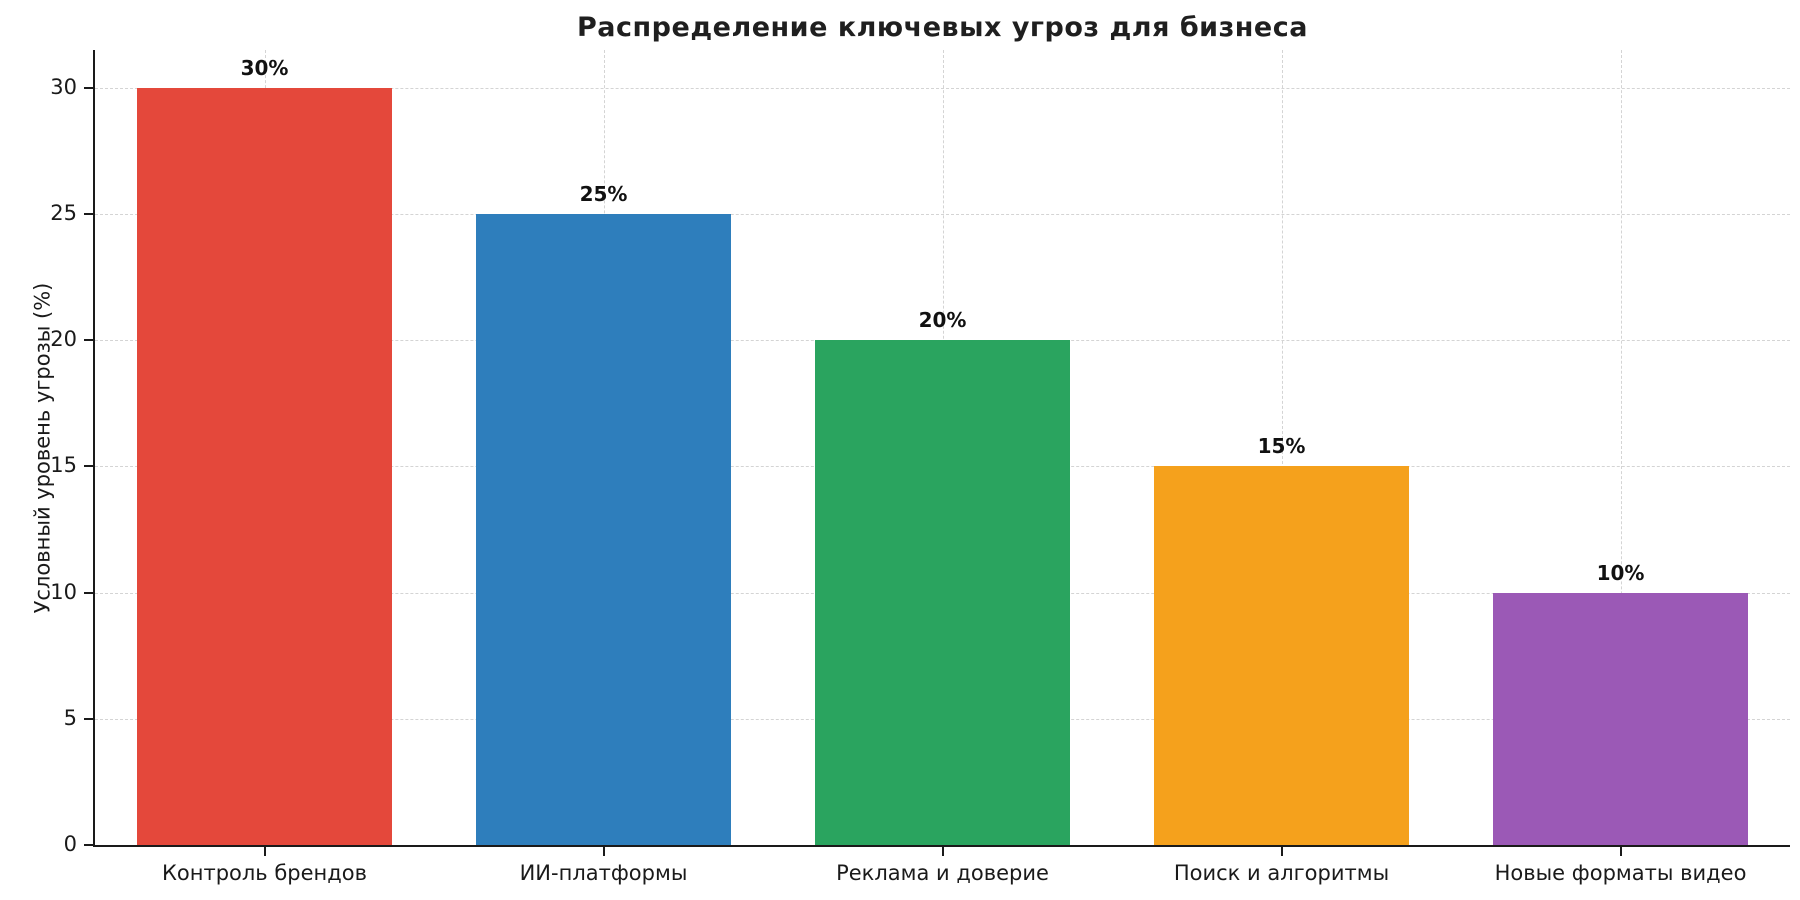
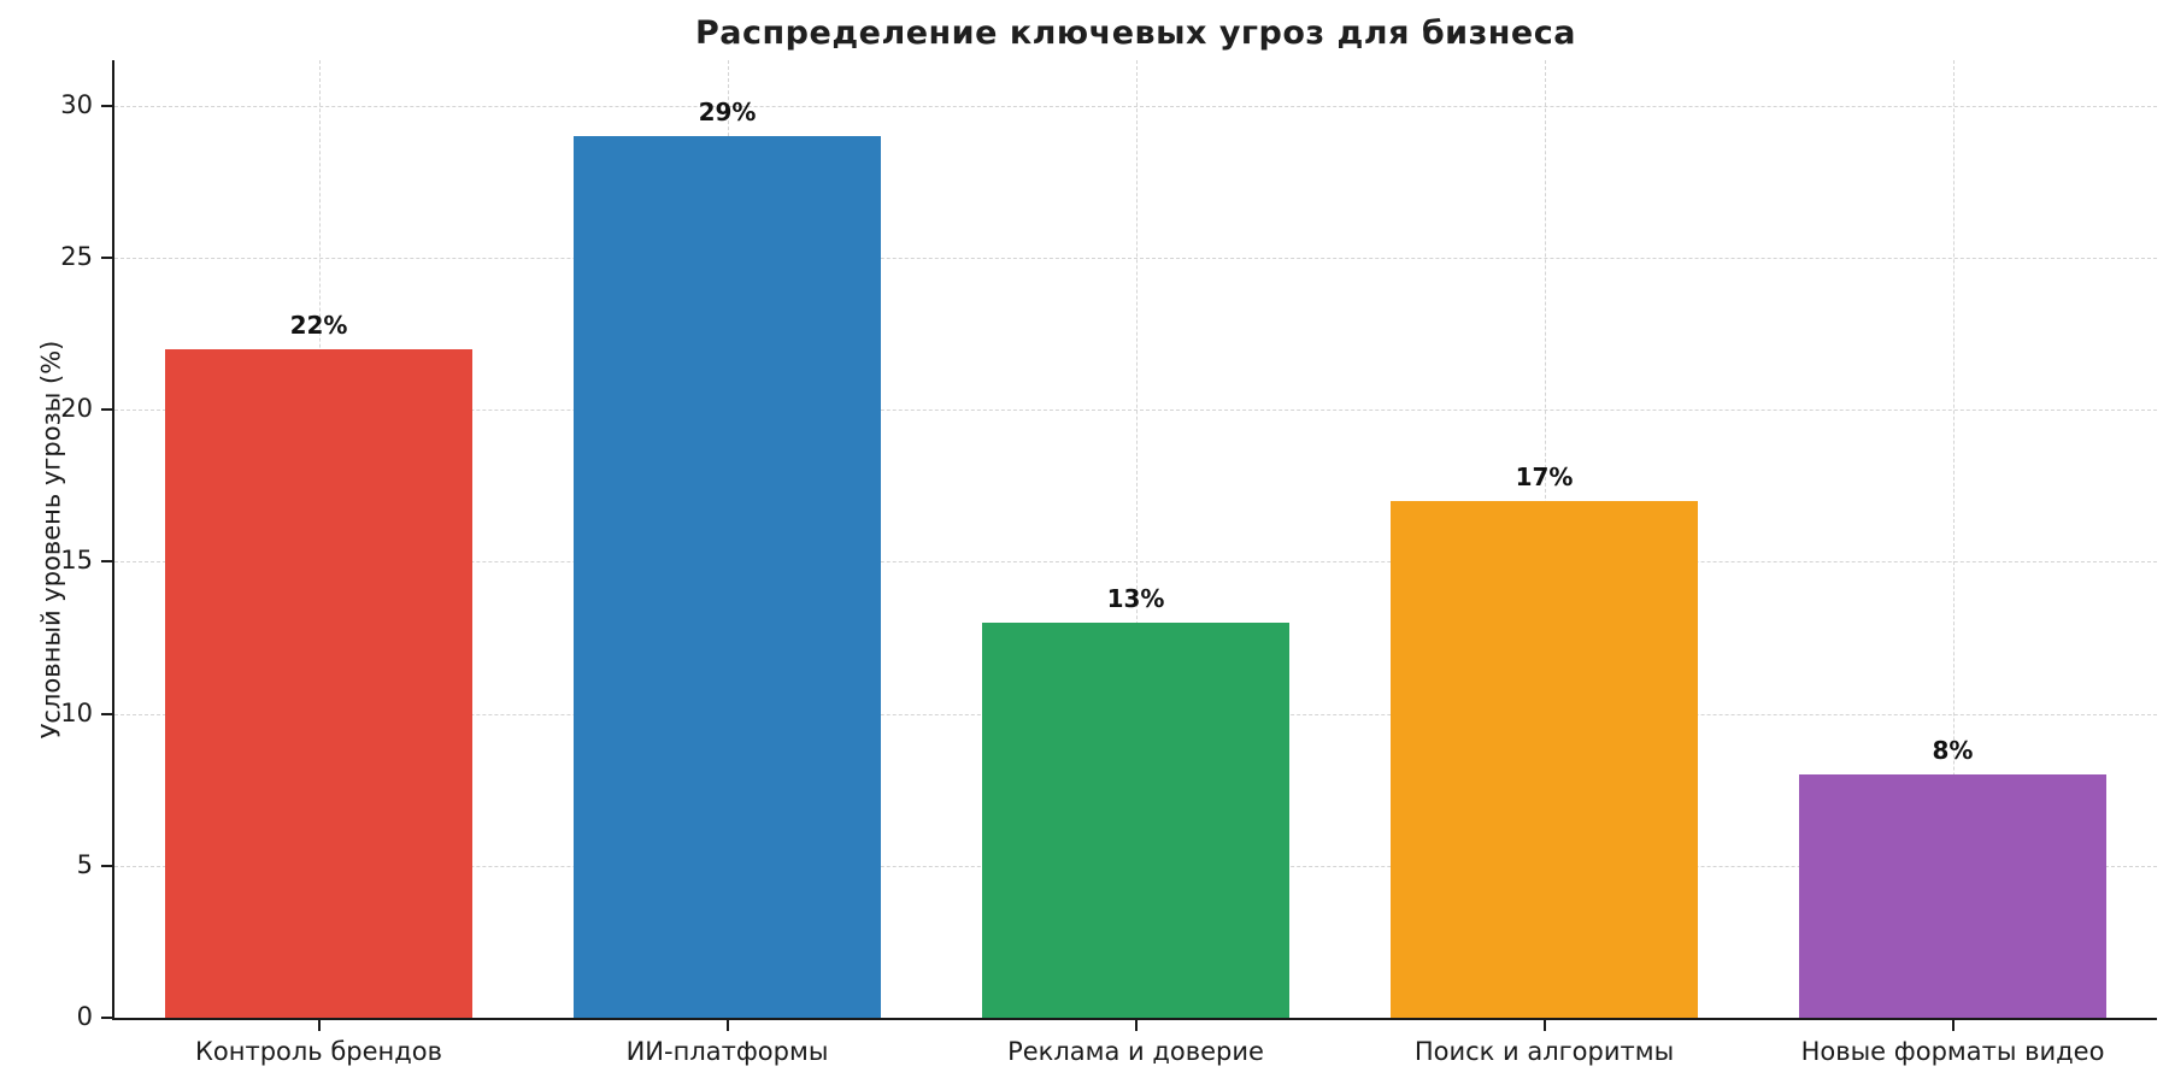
Контроль брендов: 30% -> 22%
ИИ-платформы: 25% -> 29%
Реклама и доверие: 20% -> 13%
Поиск и алгоритмы: 15% -> 17%
Новые форматы видео: 10% -> 8%
